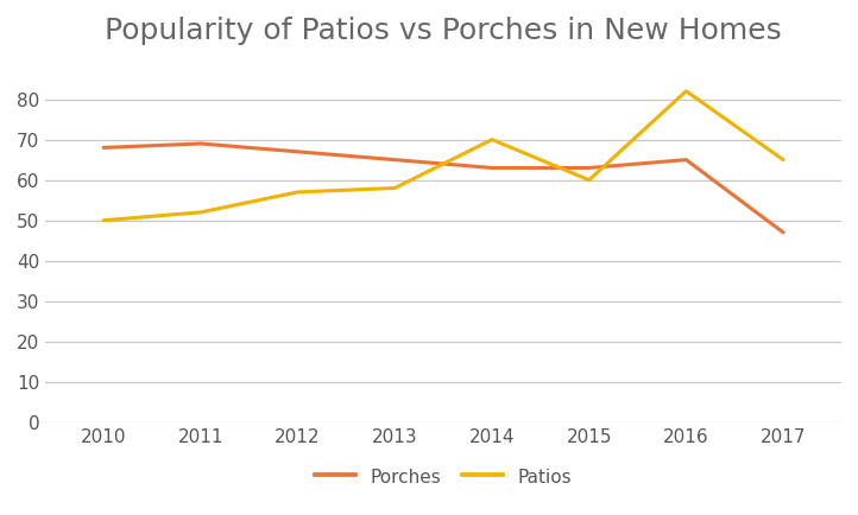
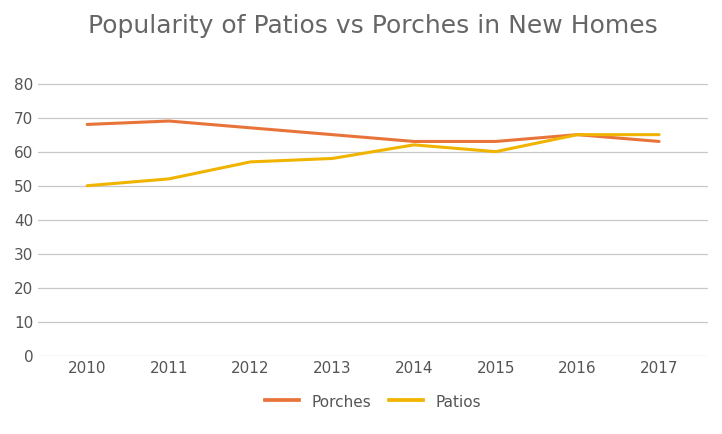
Patios/2014: 70 -> 62
Patios/2016: 82 -> 65
Porches/2017: 47 -> 63
